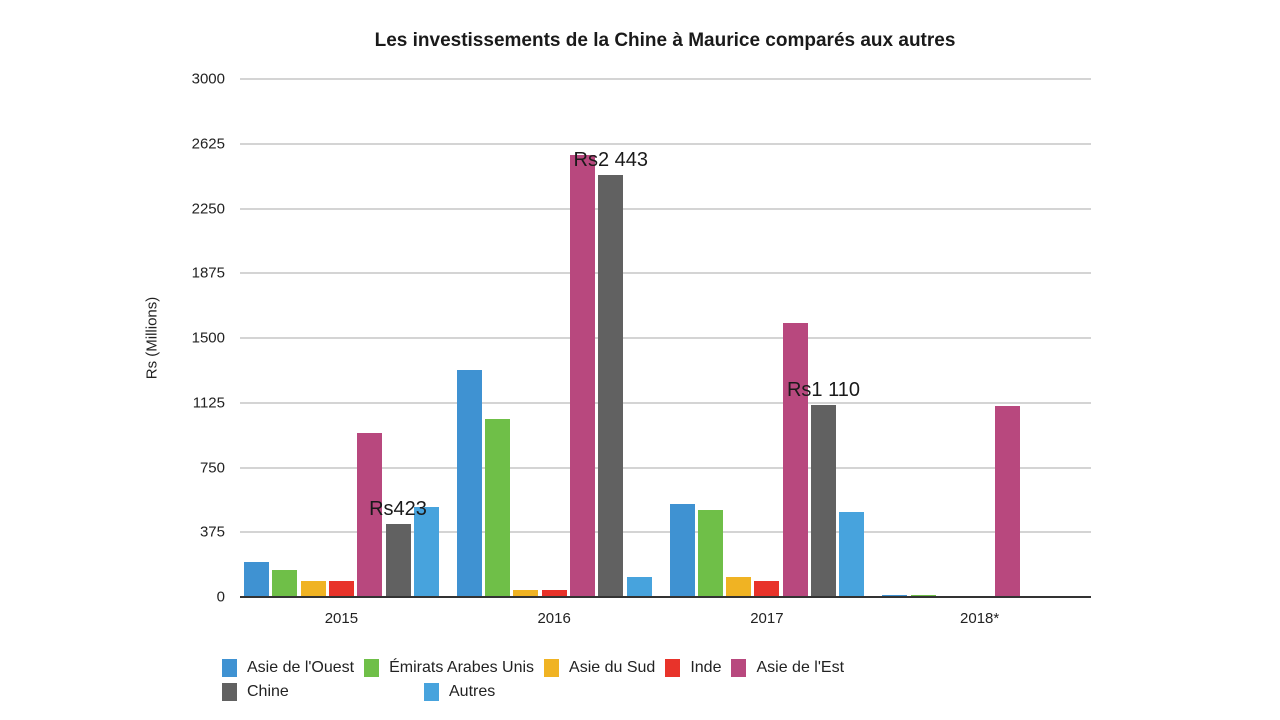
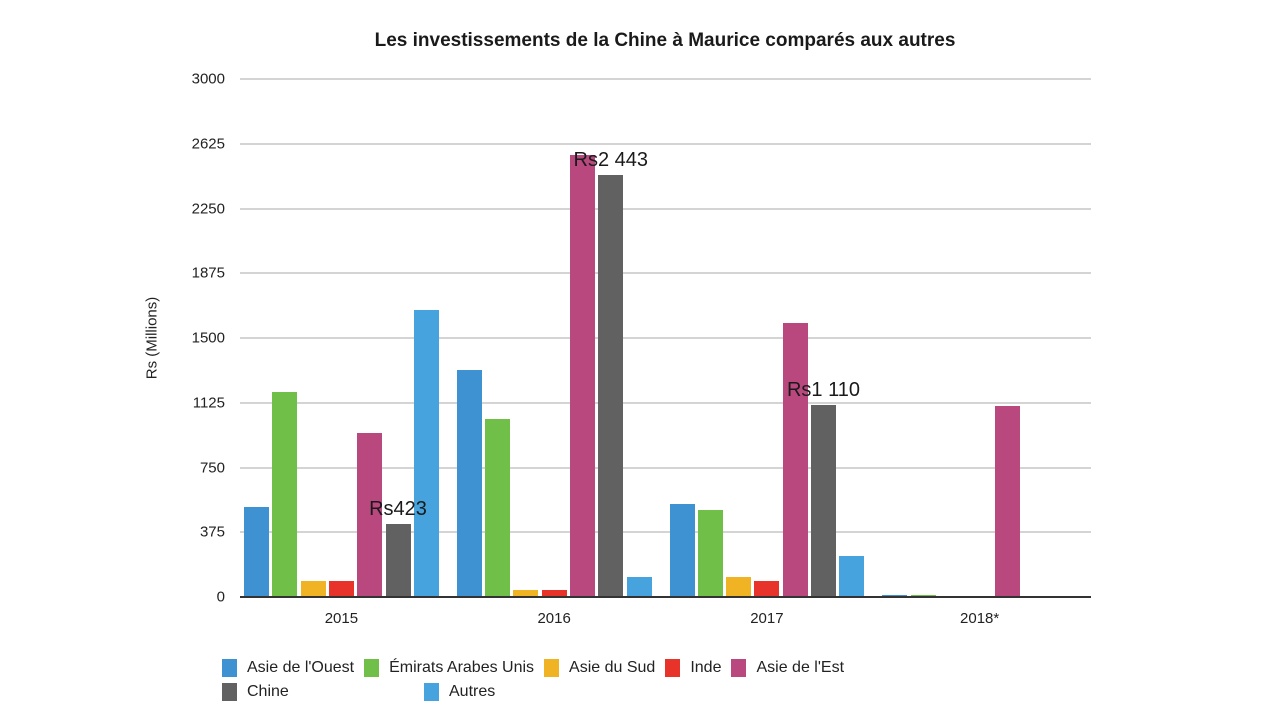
Asie de l'Ouest/2015: 200 -> 520
Émirats Arabes Unis/2015: 160 -> 1190
Autres/2015: 520 -> 1660
Autres/2017: 490 -> 240
